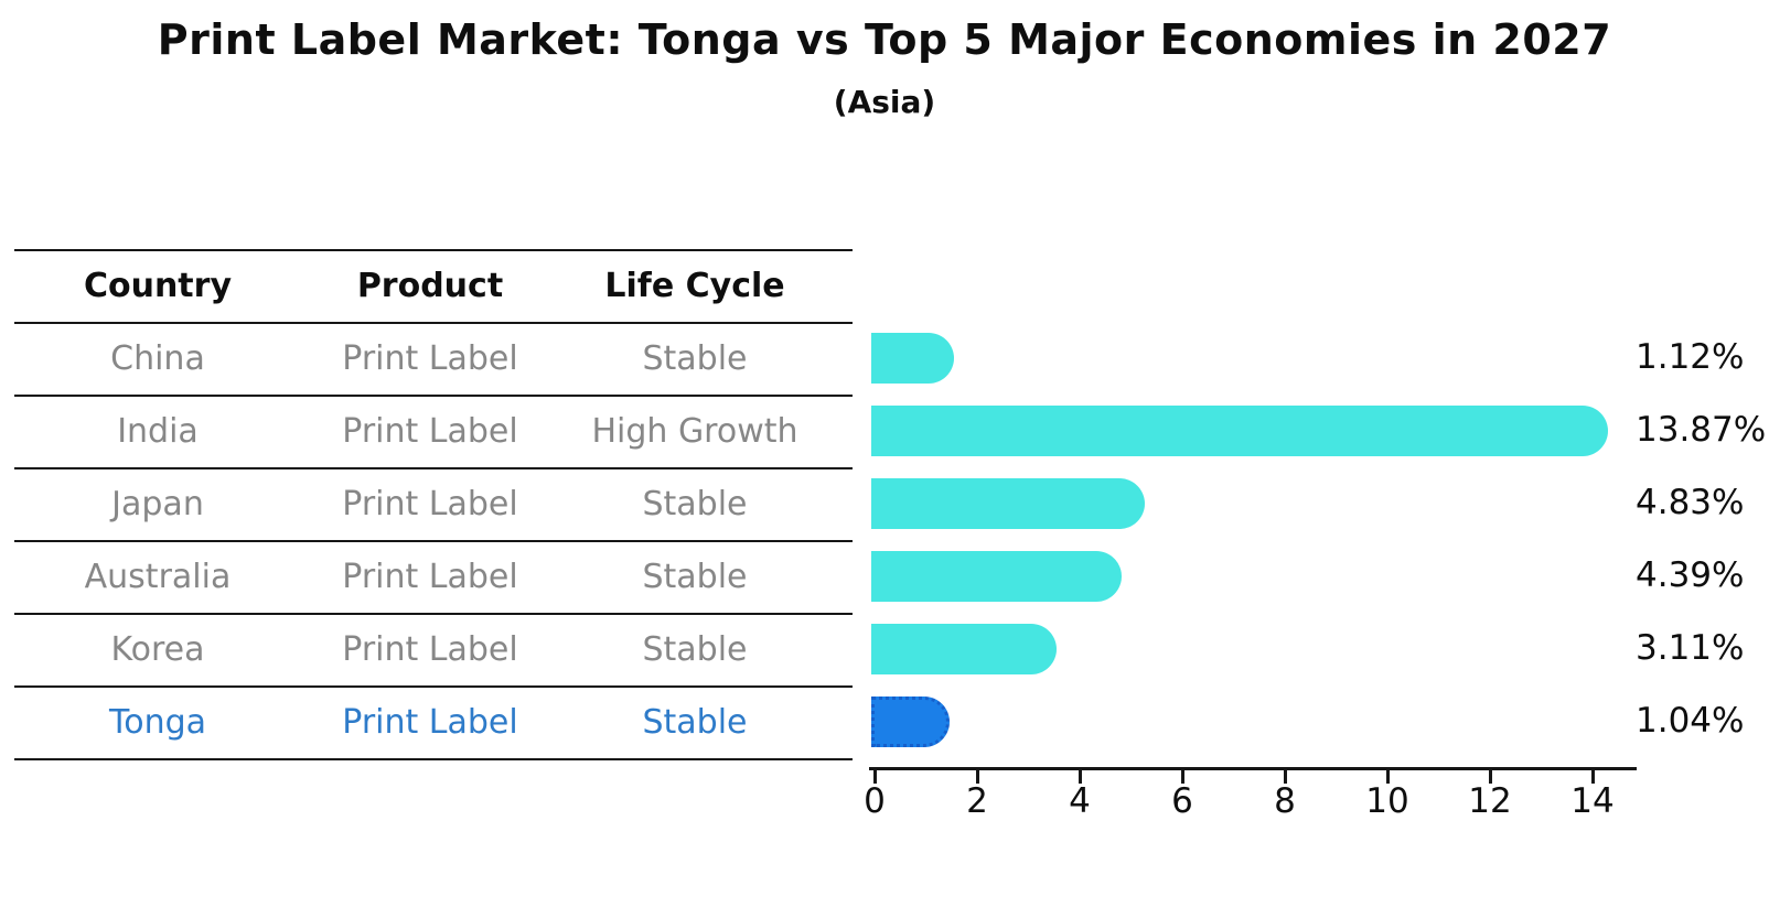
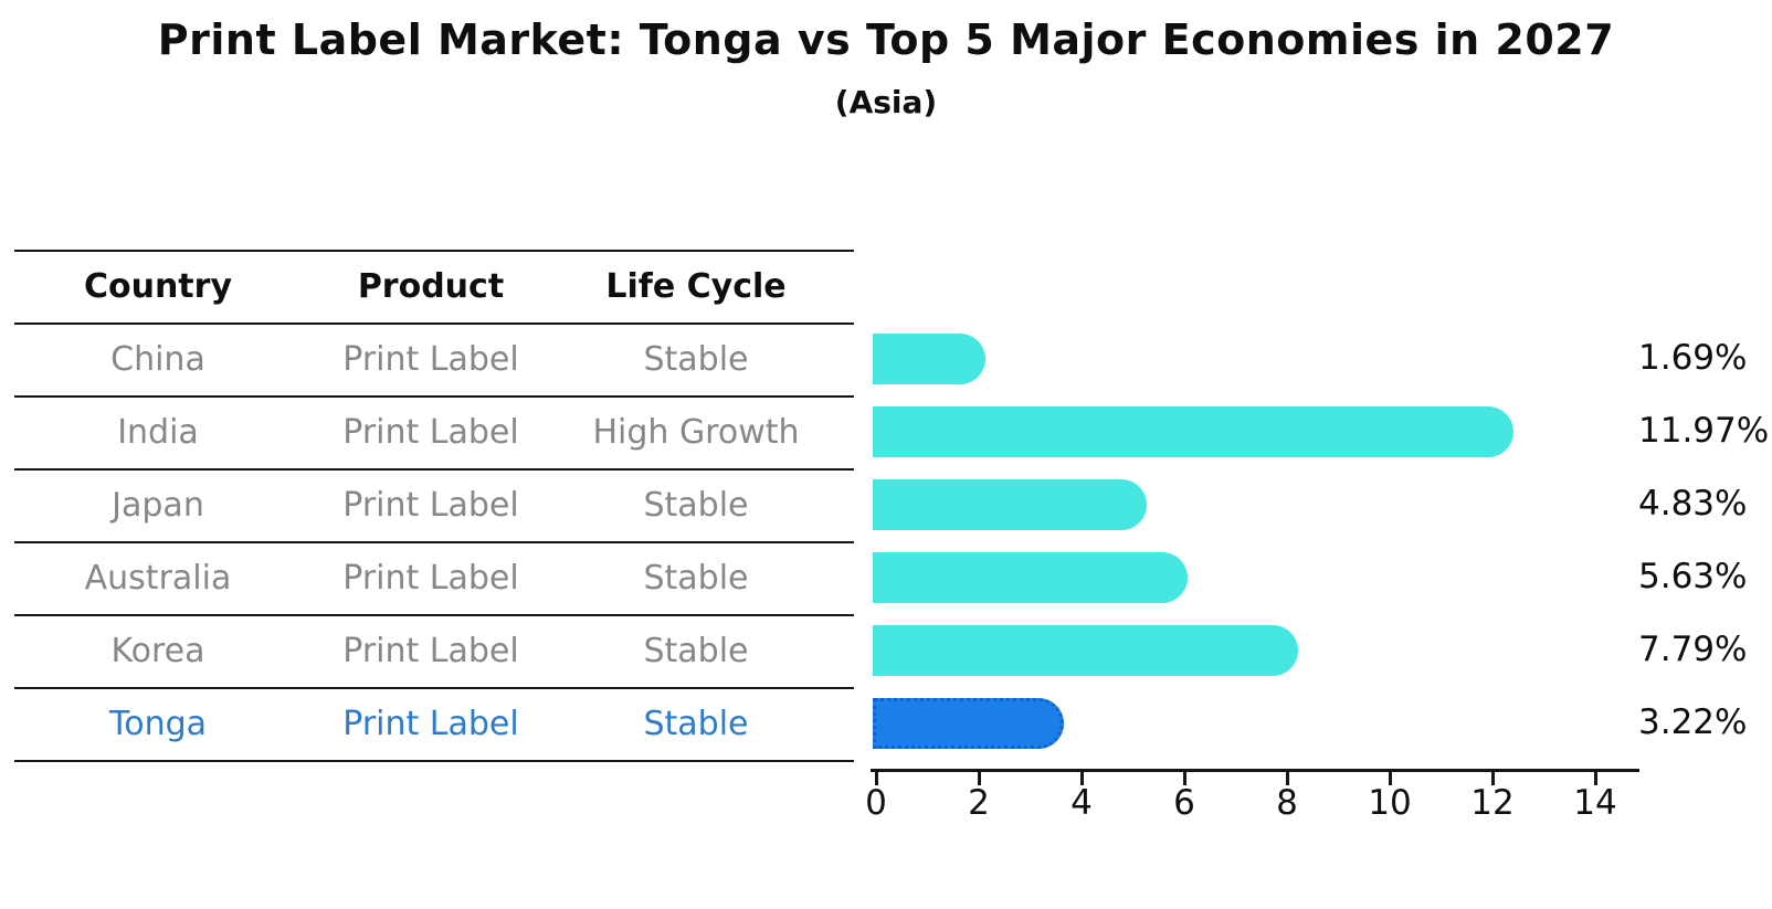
China: 1.12% -> 1.69%
India: 13.87% -> 11.97%
Australia: 4.39% -> 5.63%
Korea: 3.11% -> 7.79%
Tonga: 1.04% -> 3.22%
